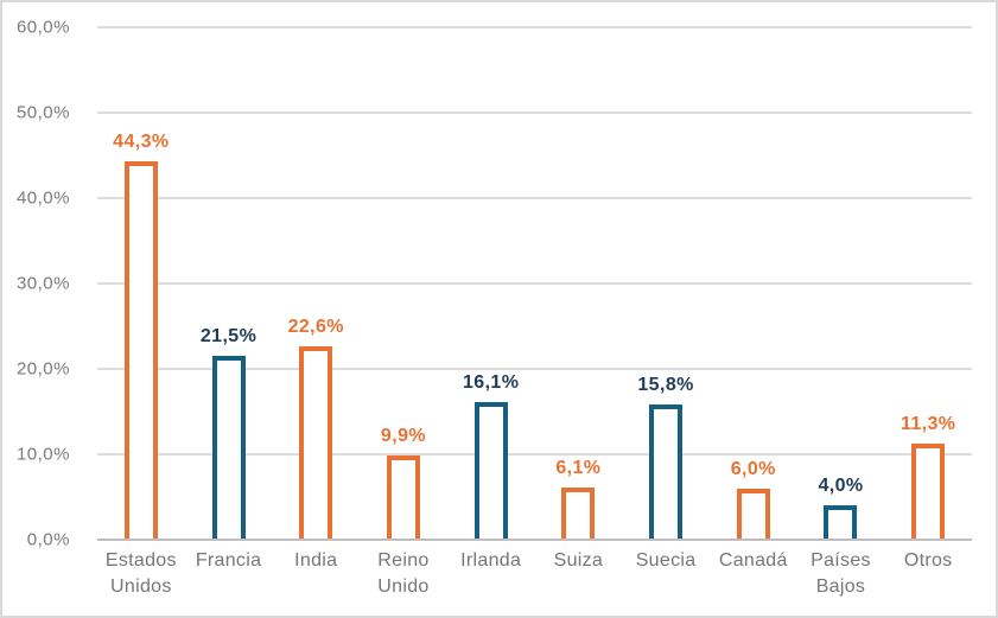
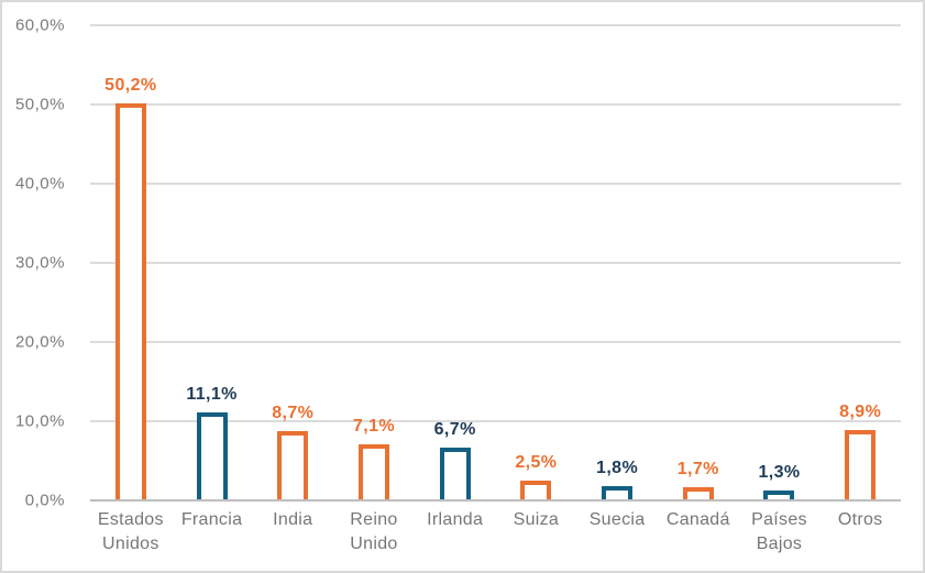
Estados Unidos: 44,3% -> 50,2%
Francia: 21,5% -> 11,1%
India: 22,6% -> 8,7%
Reino Unido: 9,9% -> 7,1%
Irlanda: 16,1% -> 6,7%
Suiza: 6,1% -> 2,5%
Suecia: 15,8% -> 1,8%
Canadá: 6,0% -> 1,7%
Países Bajos: 4,0% -> 1,3%
Otros: 11,3% -> 8,9%
